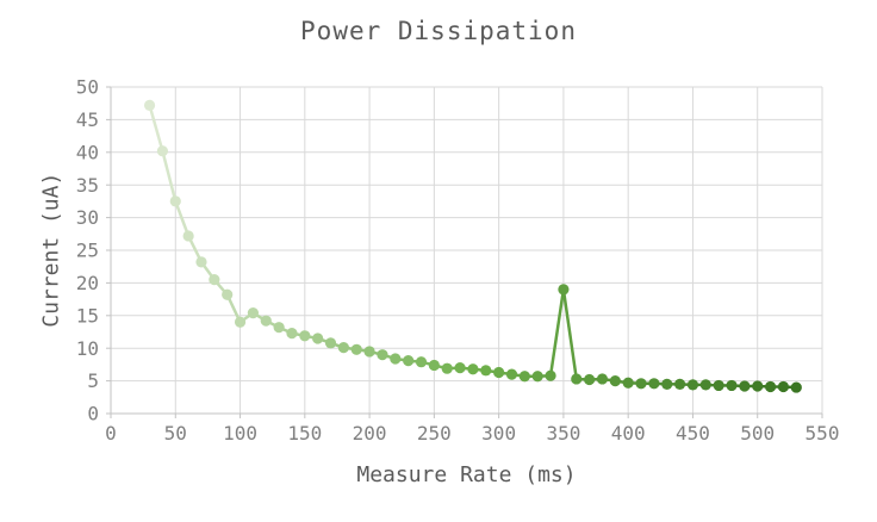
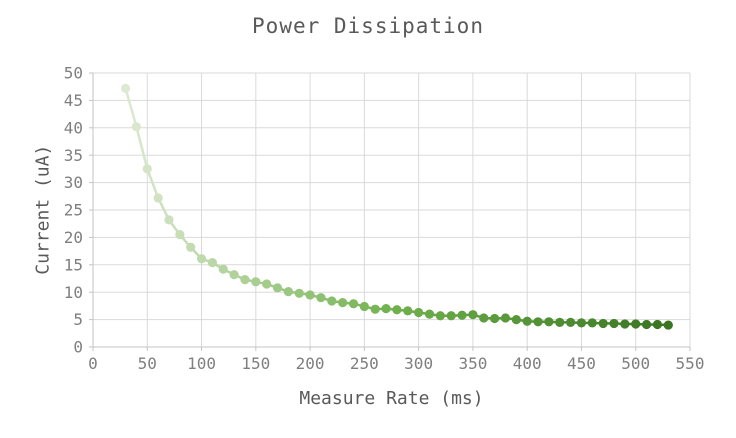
100: 14 -> 16
350: 19 -> 6
